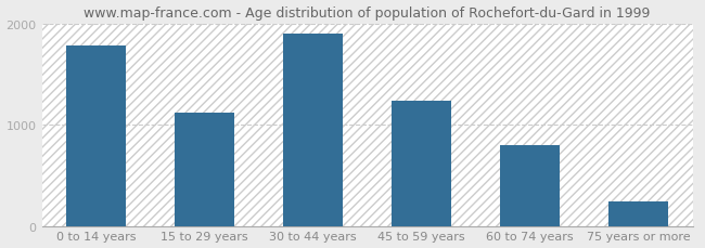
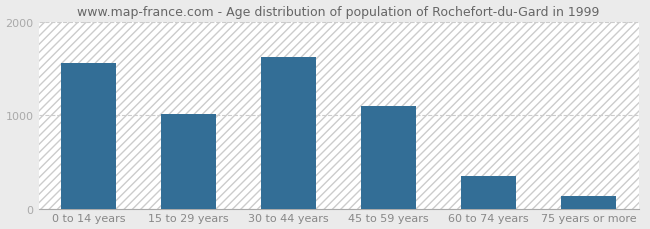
0 to 14 years: 1780 -> 1560
15 to 29 years: 1120 -> 1010
30 to 44 years: 1900 -> 1620
45 to 59 years: 1240 -> 1100
60 to 74 years: 800 -> 350
75 years or more: 240 -> 130
